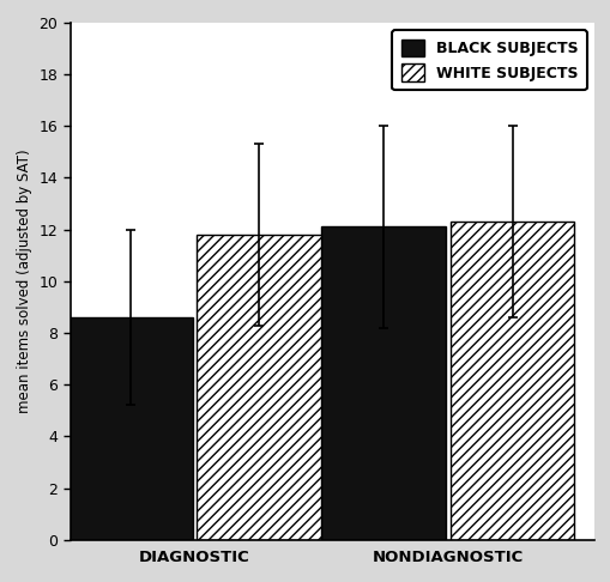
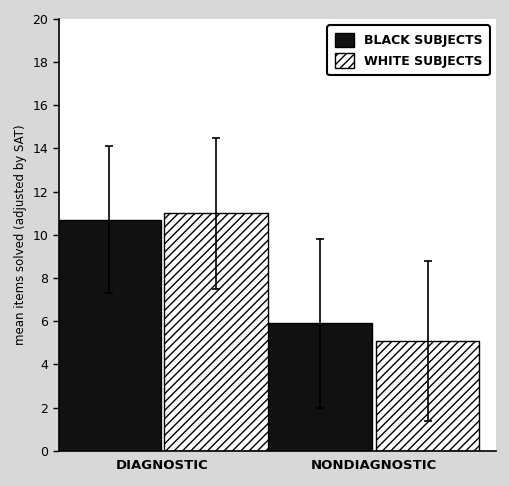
BLACK SUBJECTS/DIAGNOSTIC: 8.6 -> 10.7
WHITE SUBJECTS/DIAGNOSTIC: 11.8 -> 11.0
BLACK SUBJECTS/NONDIAGNOSTIC: 12.1 -> 5.9
WHITE SUBJECTS/NONDIAGNOSTIC: 12.3 -> 5.1
